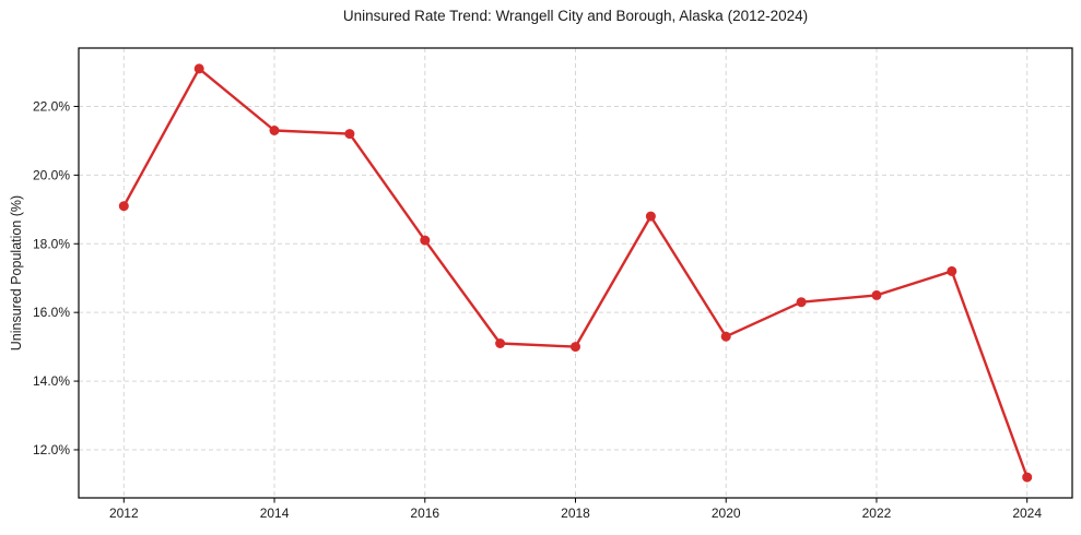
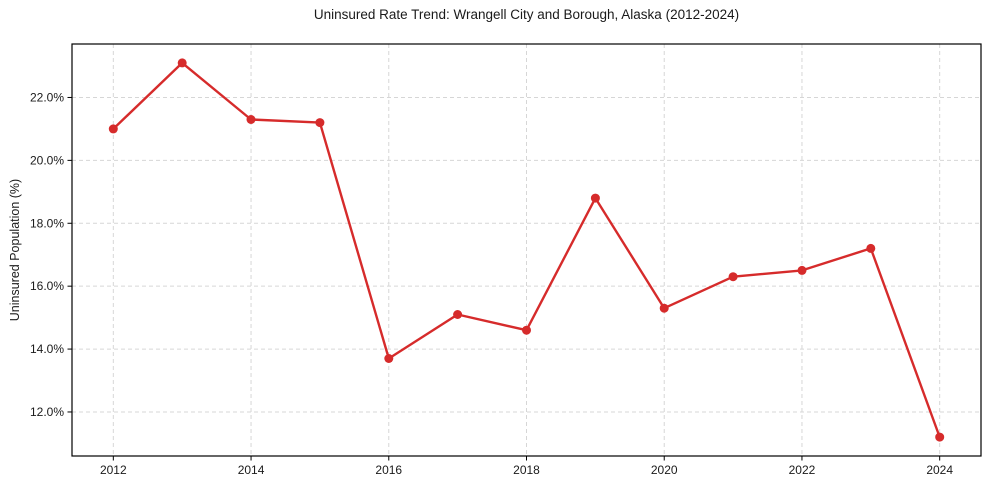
2012: 19.1% -> 21.0%
2016: 18.1% -> 13.7%
2018: 15.0% -> 14.6%
